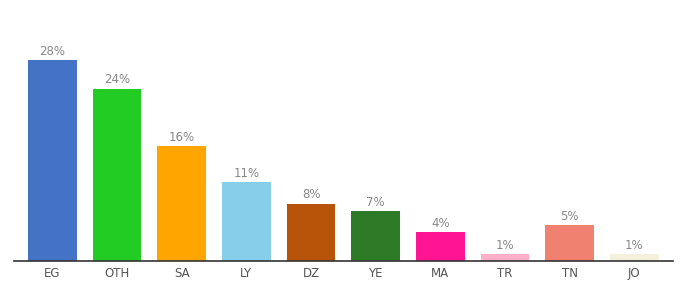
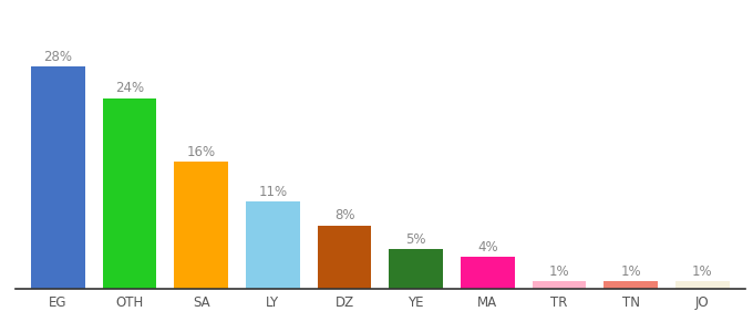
YE: 7% -> 5%
TN: 5% -> 1%
